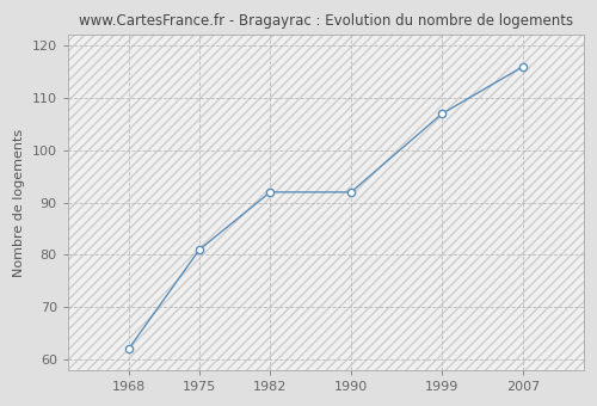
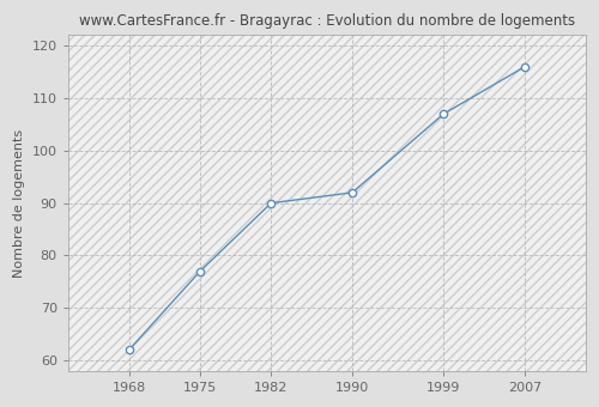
1975: 81 -> 77
1982: 92 -> 90
